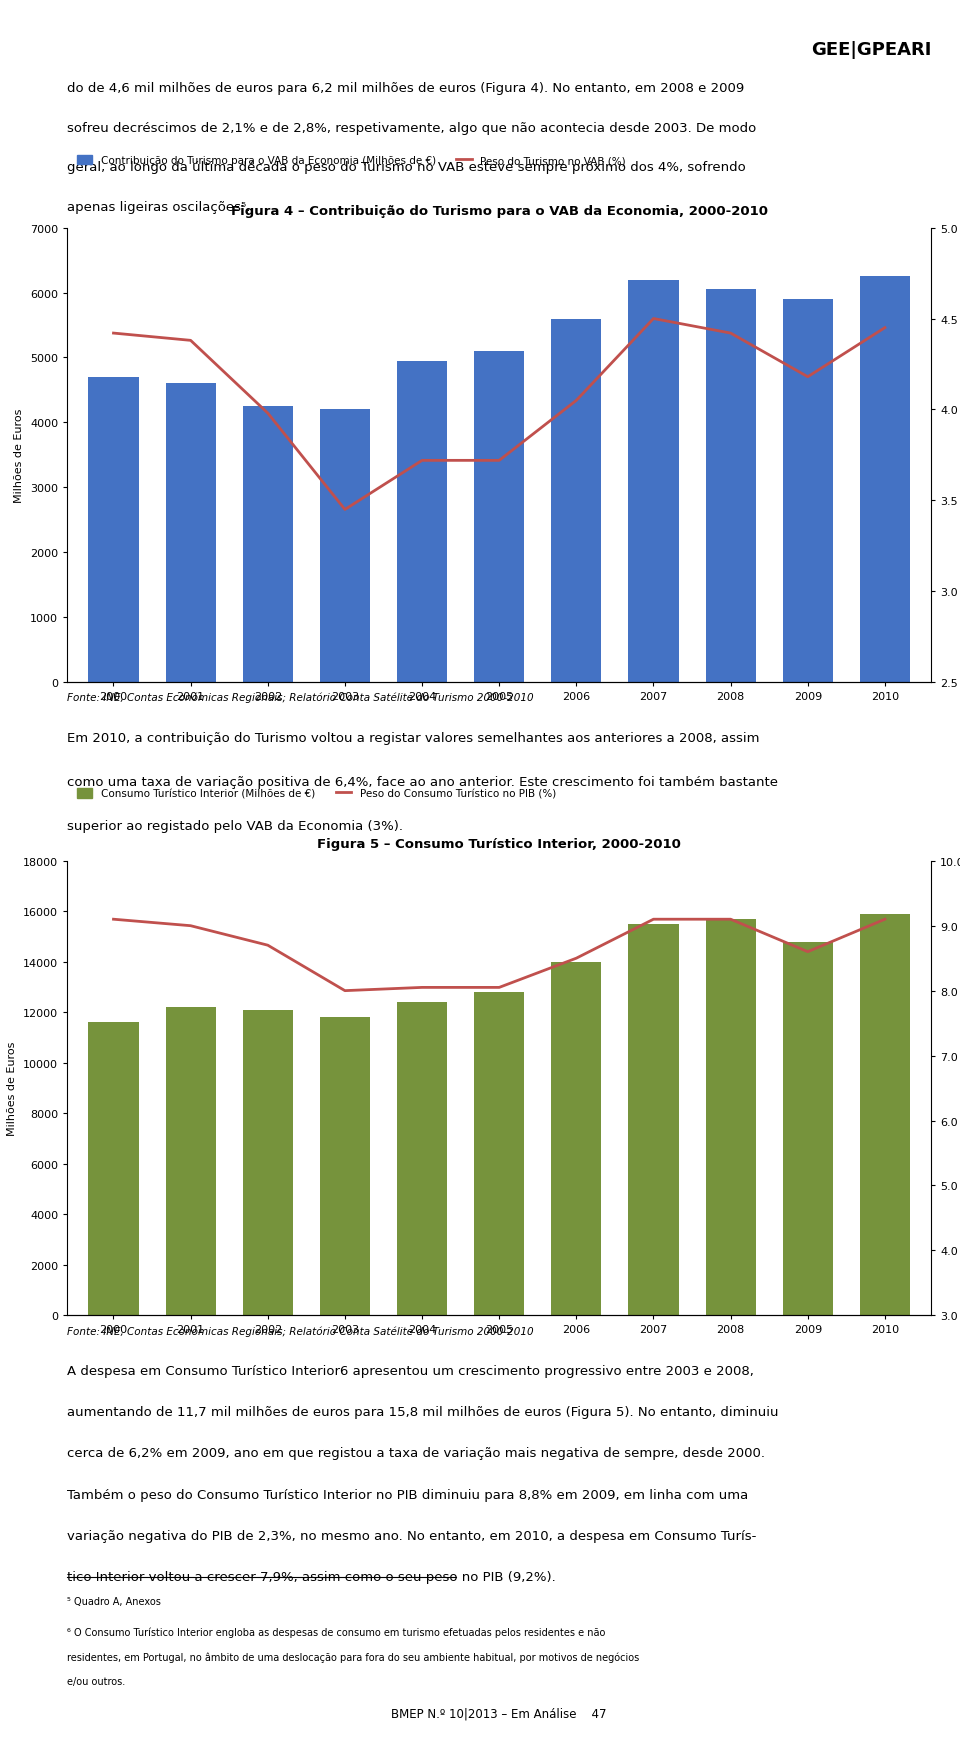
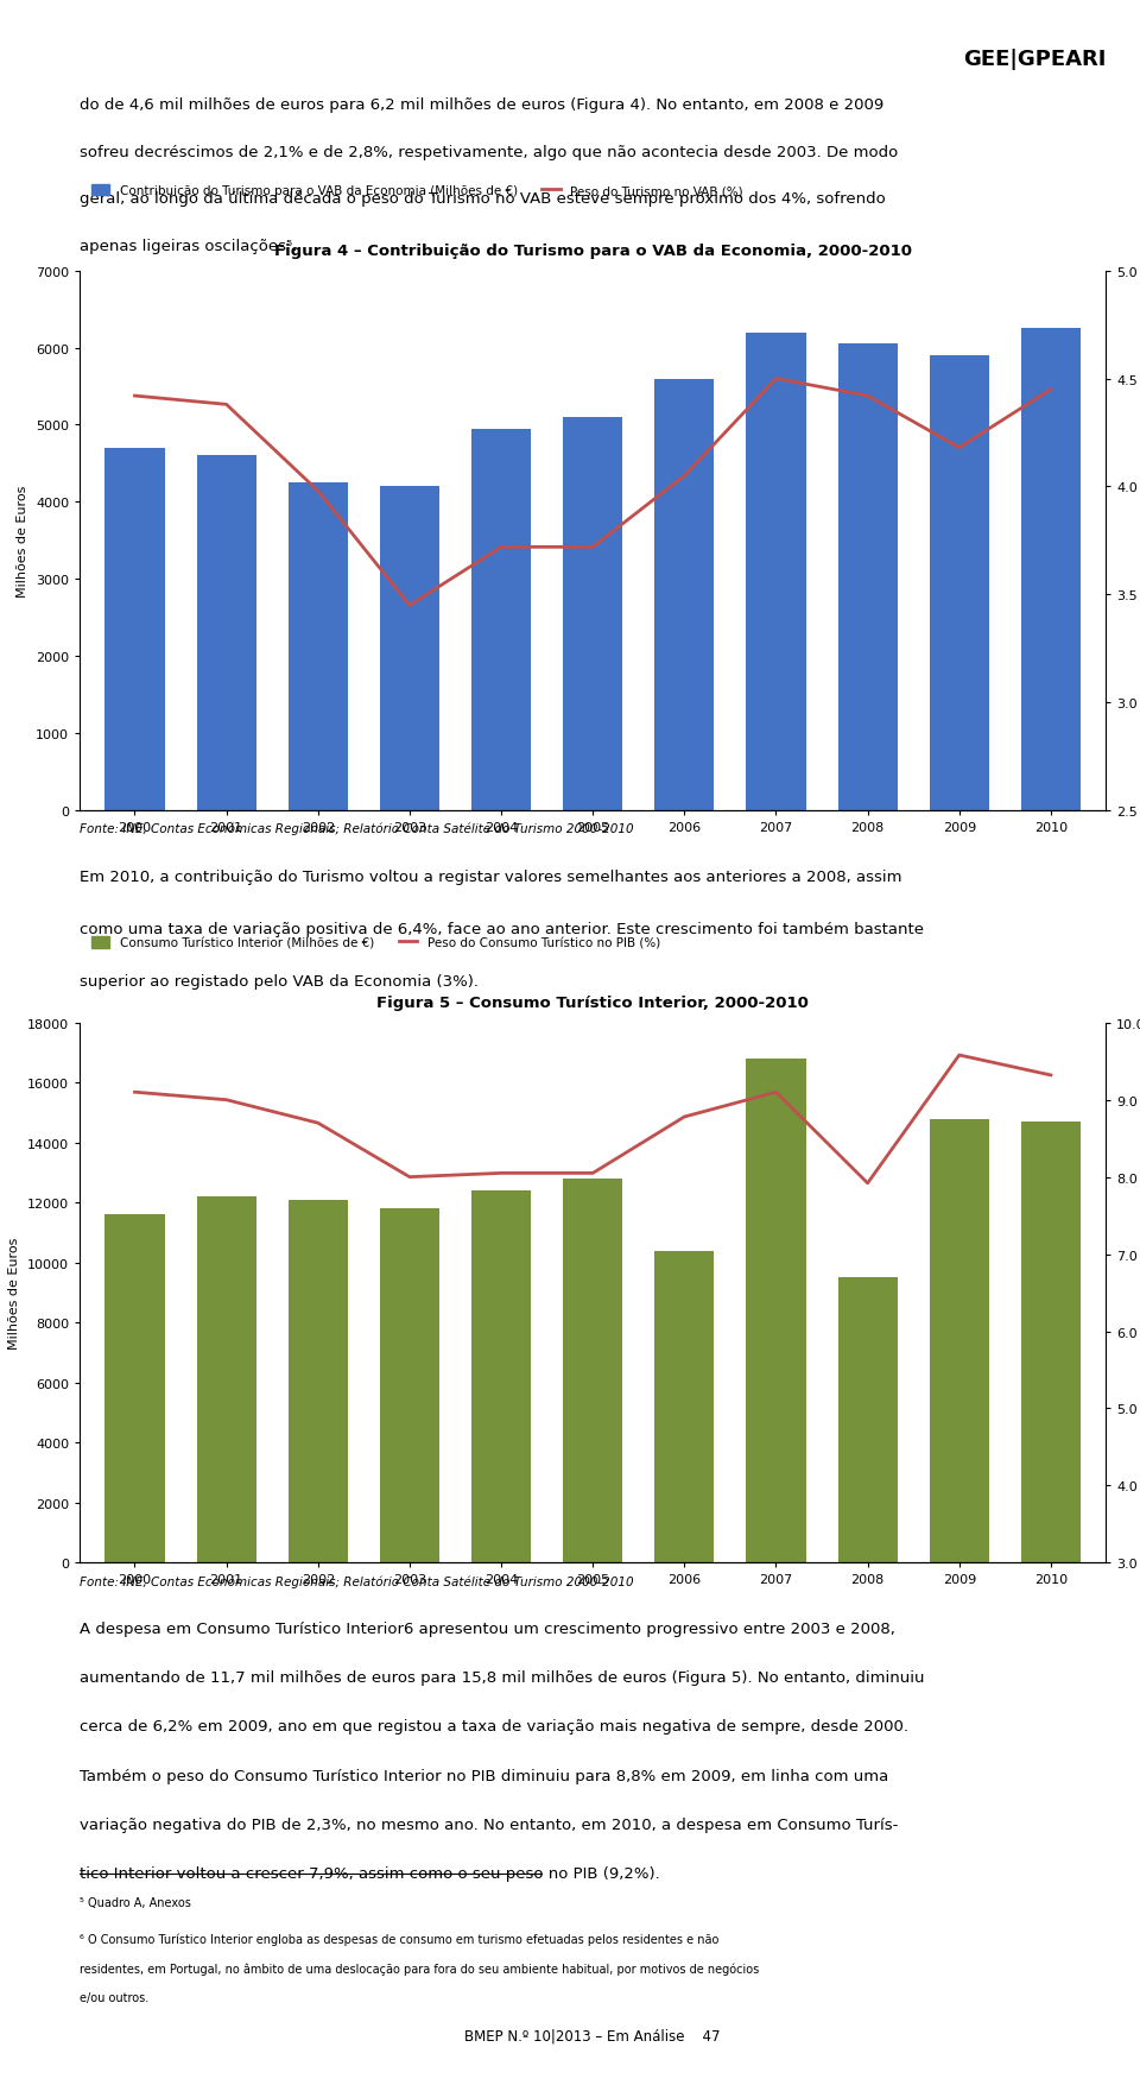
Figura 5 – Consumo Turístico Interior, 2000-2010/Consumo Turístico Interior (Milhões de €)/2006: 14000 -> 10400
Figura 5 – Consumo Turístico Interior, 2000-2010/Peso do Consumo Turístico no PIB (%)/2006: 8.50 -> 8.78
Figura 5 – Consumo Turístico Interior, 2000-2010/Consumo Turístico Interior (Milhões de €)/2007: 15500 -> 16800
Figura 5 – Consumo Turístico Interior, 2000-2010/Consumo Turístico Interior (Milhões de €)/2008: 15700 -> 9500
Figura 5 – Consumo Turístico Interior, 2000-2010/Peso do Consumo Turístico no PIB (%)/2008: 9.10 -> 7.92
Figura 5 – Consumo Turístico Interior, 2000-2010/Peso do Consumo Turístico no PIB (%)/2009: 8.60 -> 9.58
Figura 5 – Consumo Turístico Interior, 2000-2010/Consumo Turístico Interior (Milhões de €)/2010: 15900 -> 14700
Figura 5 – Consumo Turístico Interior, 2000-2010/Peso do Consumo Turístico no PIB (%)/2010: 9.10 -> 9.32
